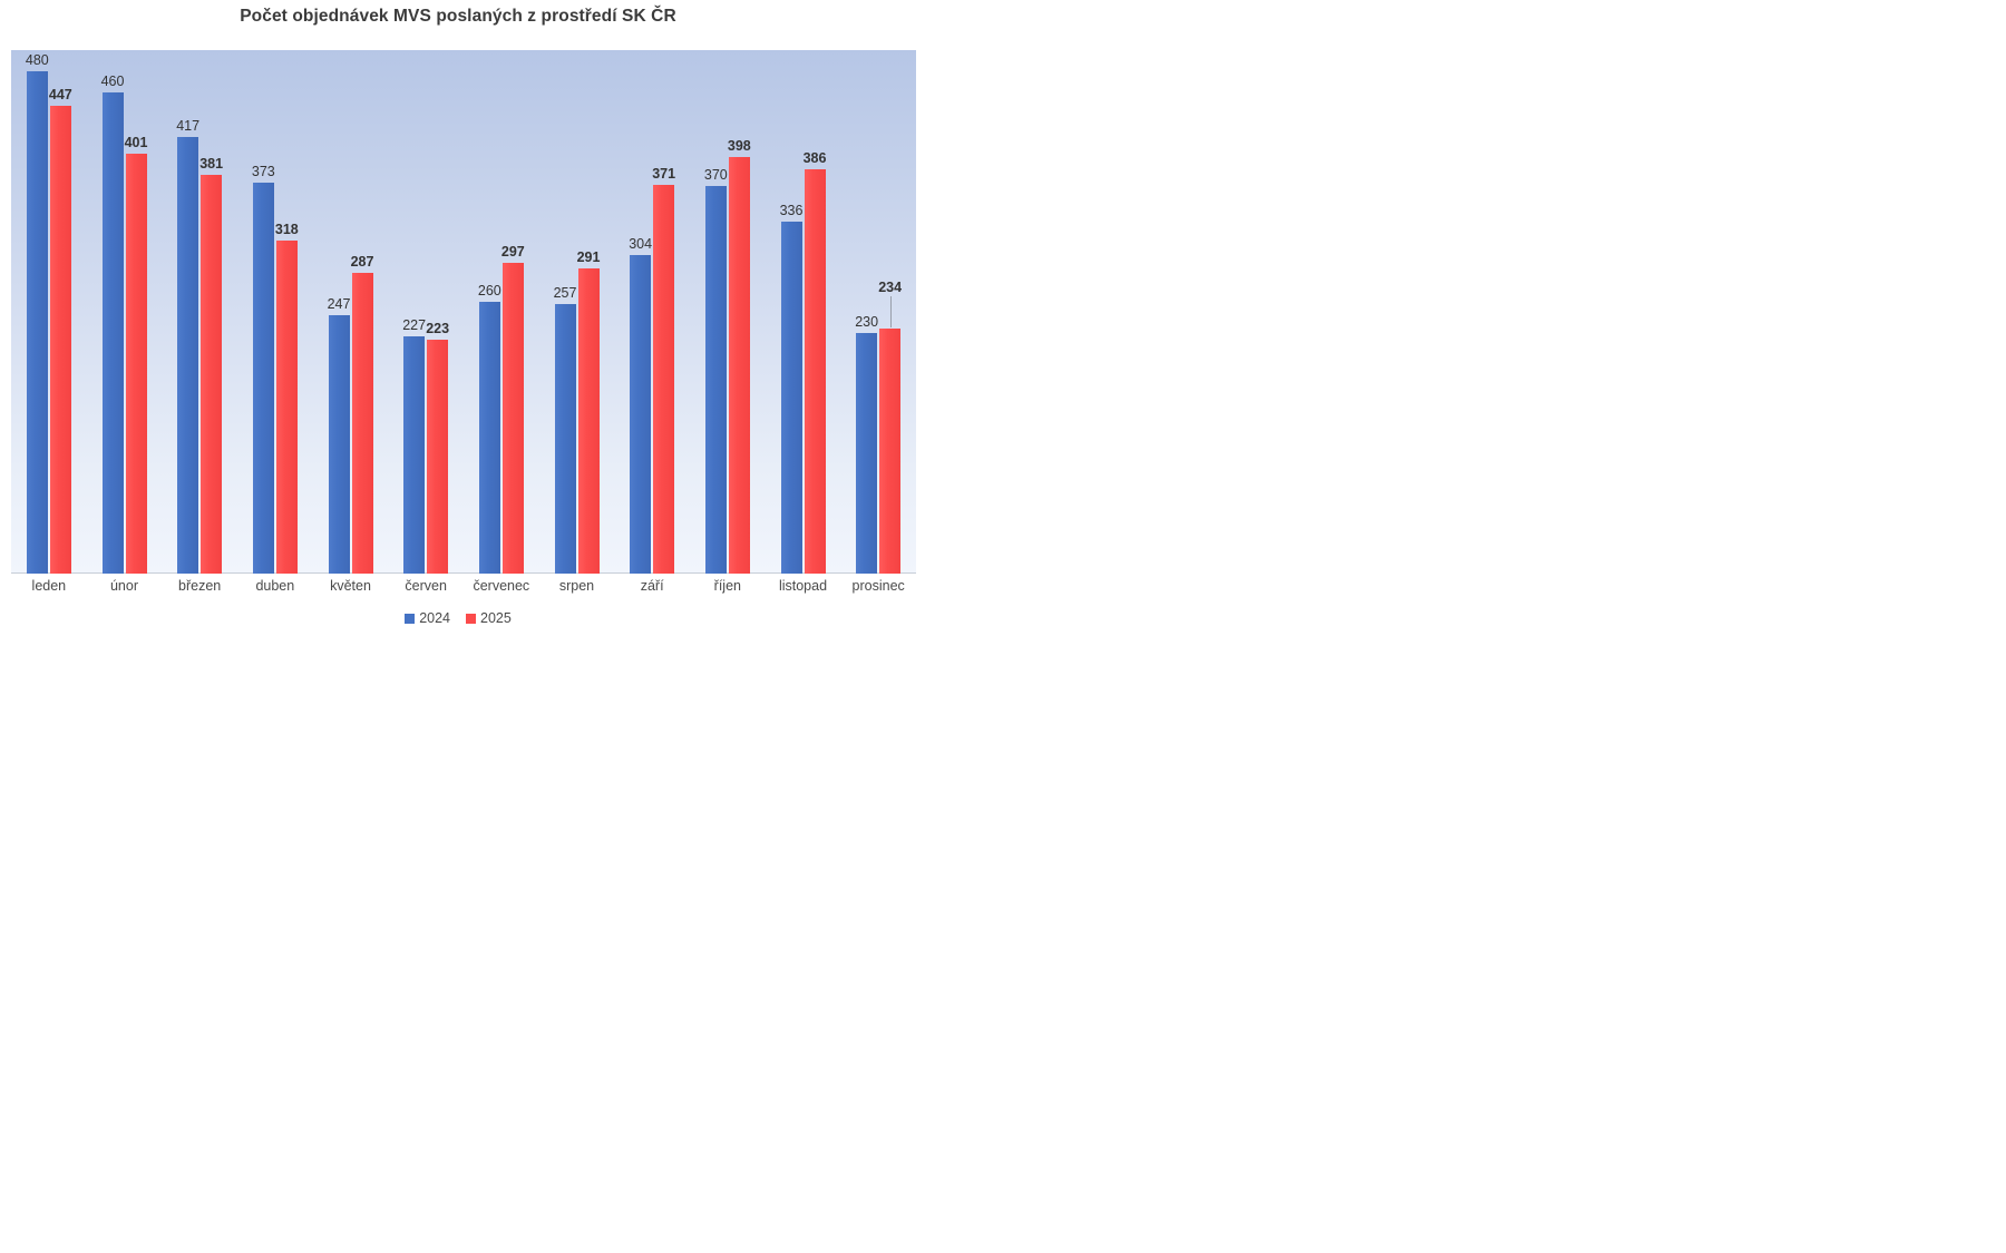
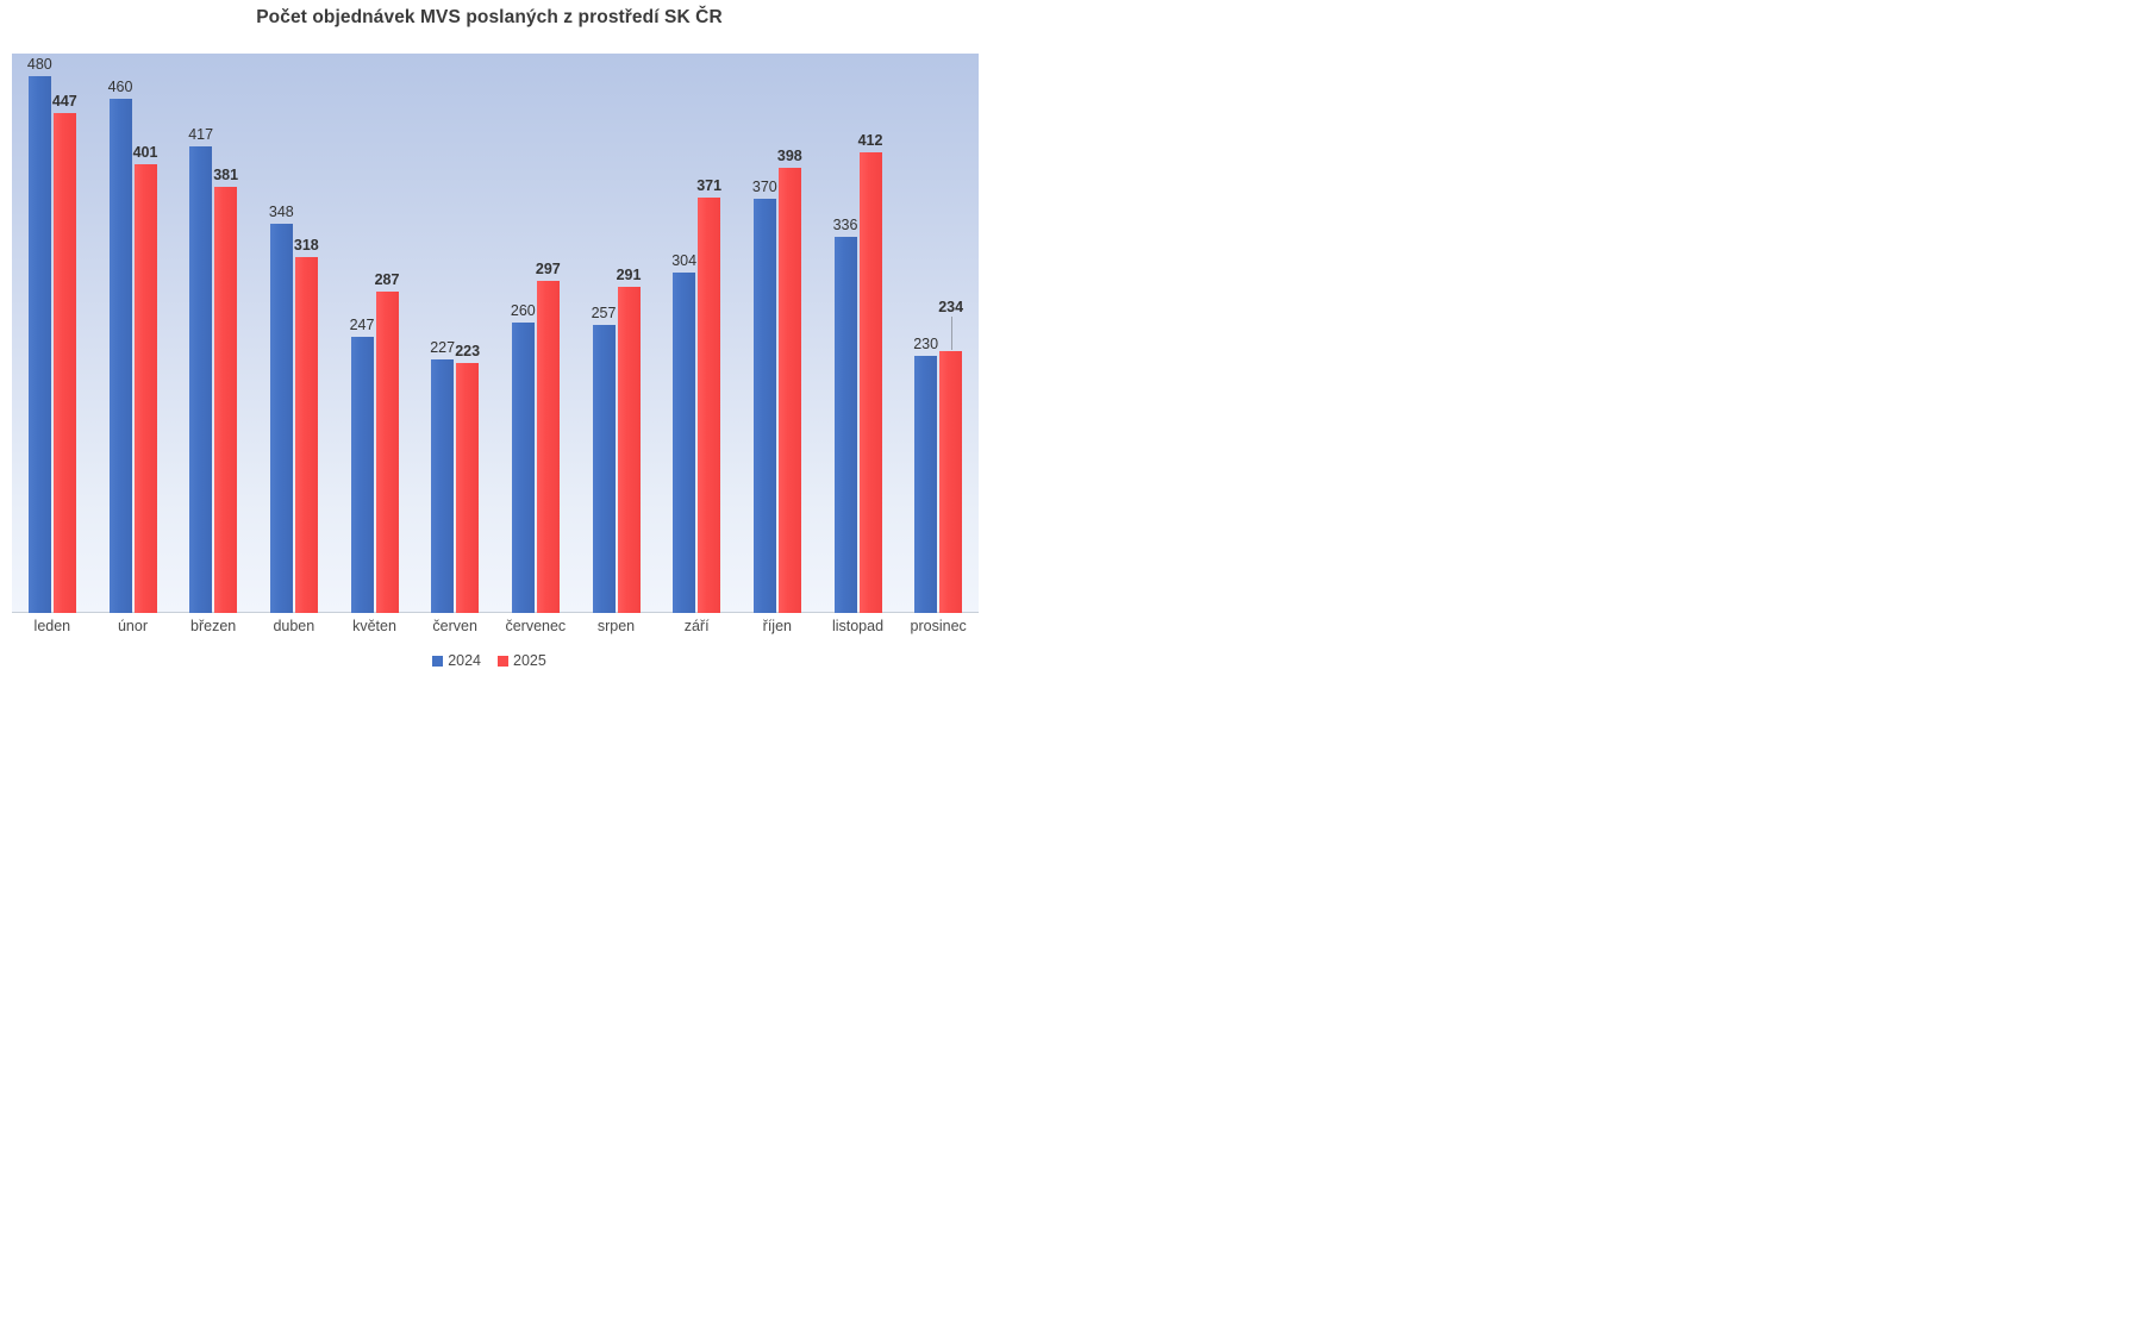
2024/duben: 373 -> 348
2025/listopad: 386 -> 412
